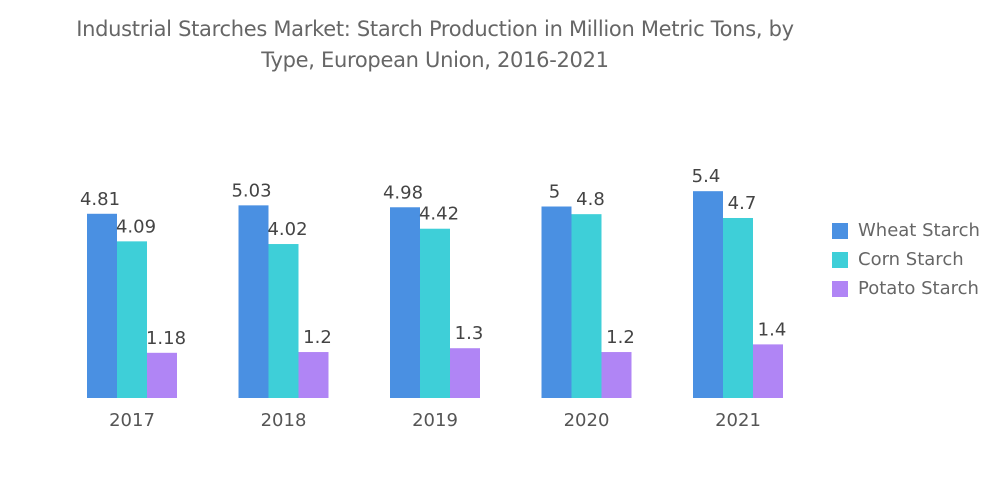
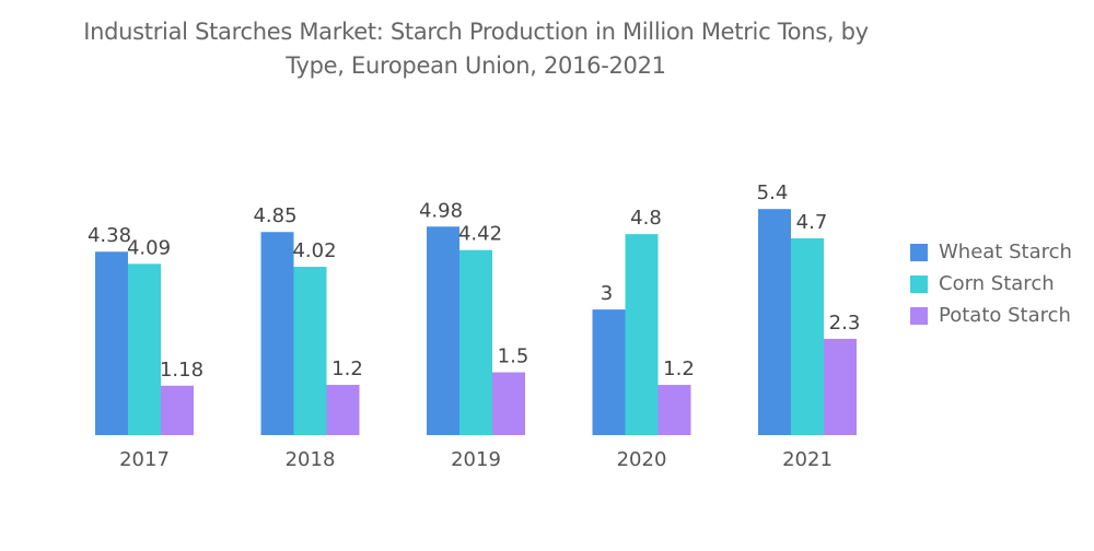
Wheat Starch/2017: 4.81 -> 4.38
Wheat Starch/2018: 5.03 -> 4.85
Potato Starch/2019: 1.3 -> 1.5
Wheat Starch/2020: 5 -> 3
Potato Starch/2021: 1.4 -> 2.3
